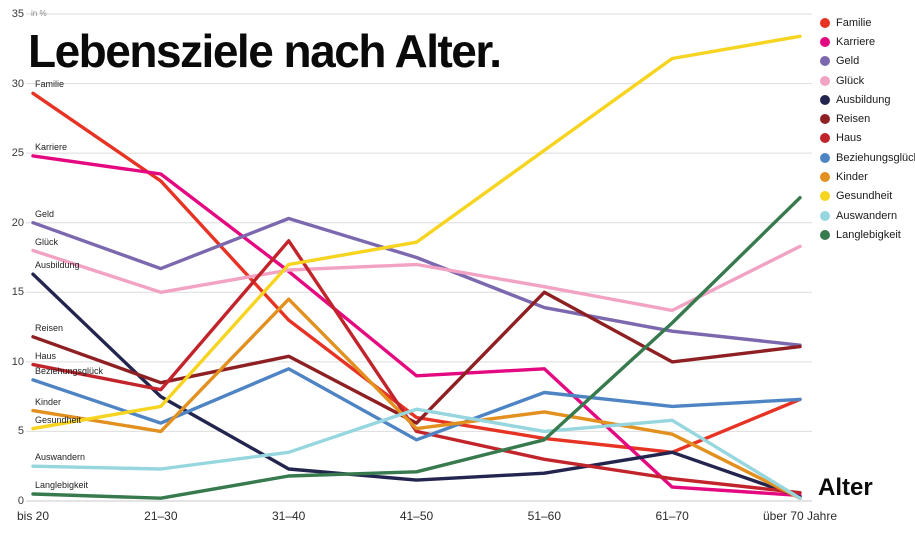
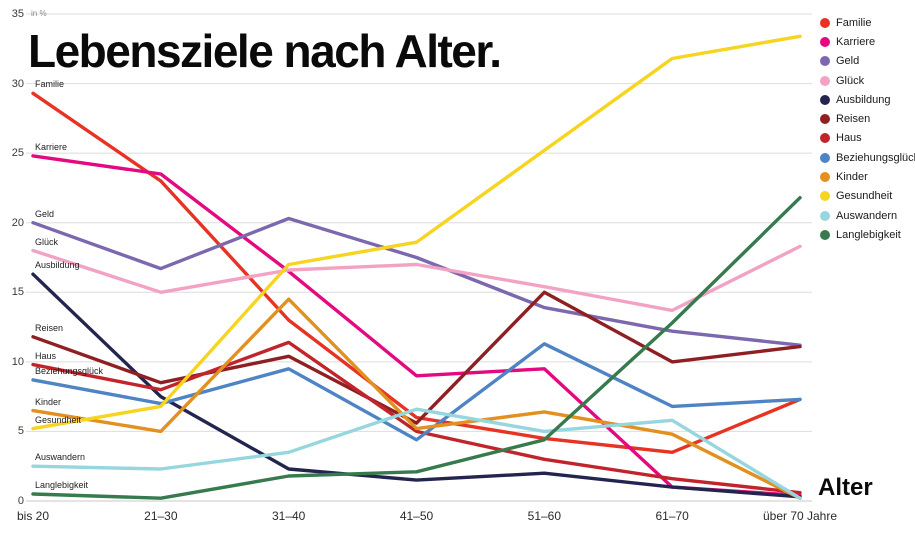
Beziehungsglück/21–30: 5.6 -> 7.0
Haus/31–40: 18.7 -> 11.4
Beziehungsglück/51–60: 7.8 -> 11.3
Ausbildung/61–70: 3.5 -> 1.0
